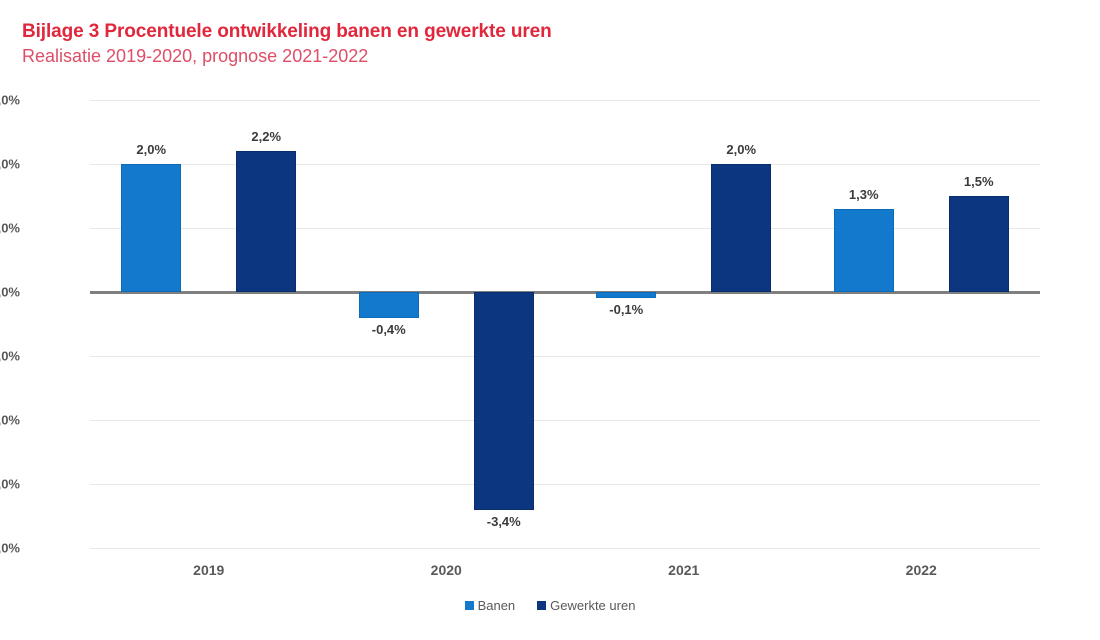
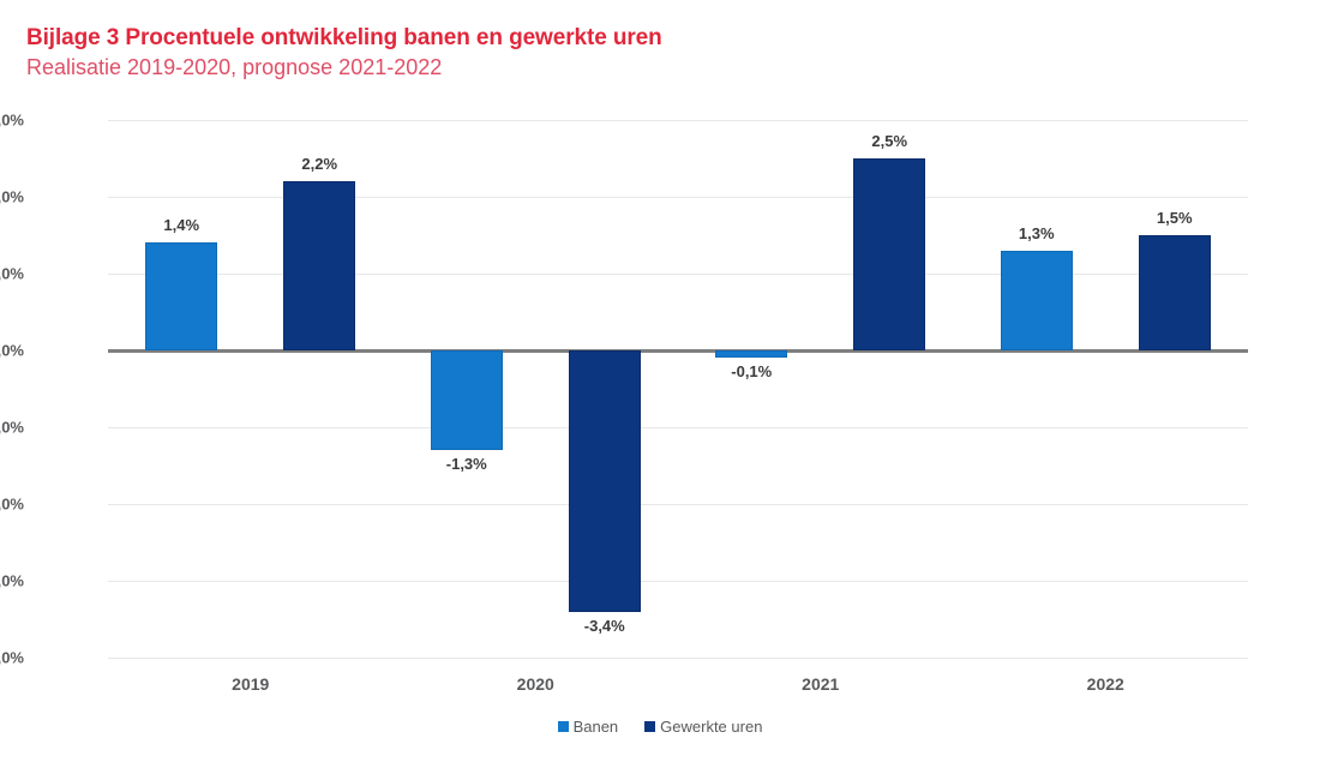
Banen/2019: 2,0% -> 1,4%
Banen/2020: -0,4% -> -1,3%
Gewerkte uren/2021: 2,0% -> 2,5%
